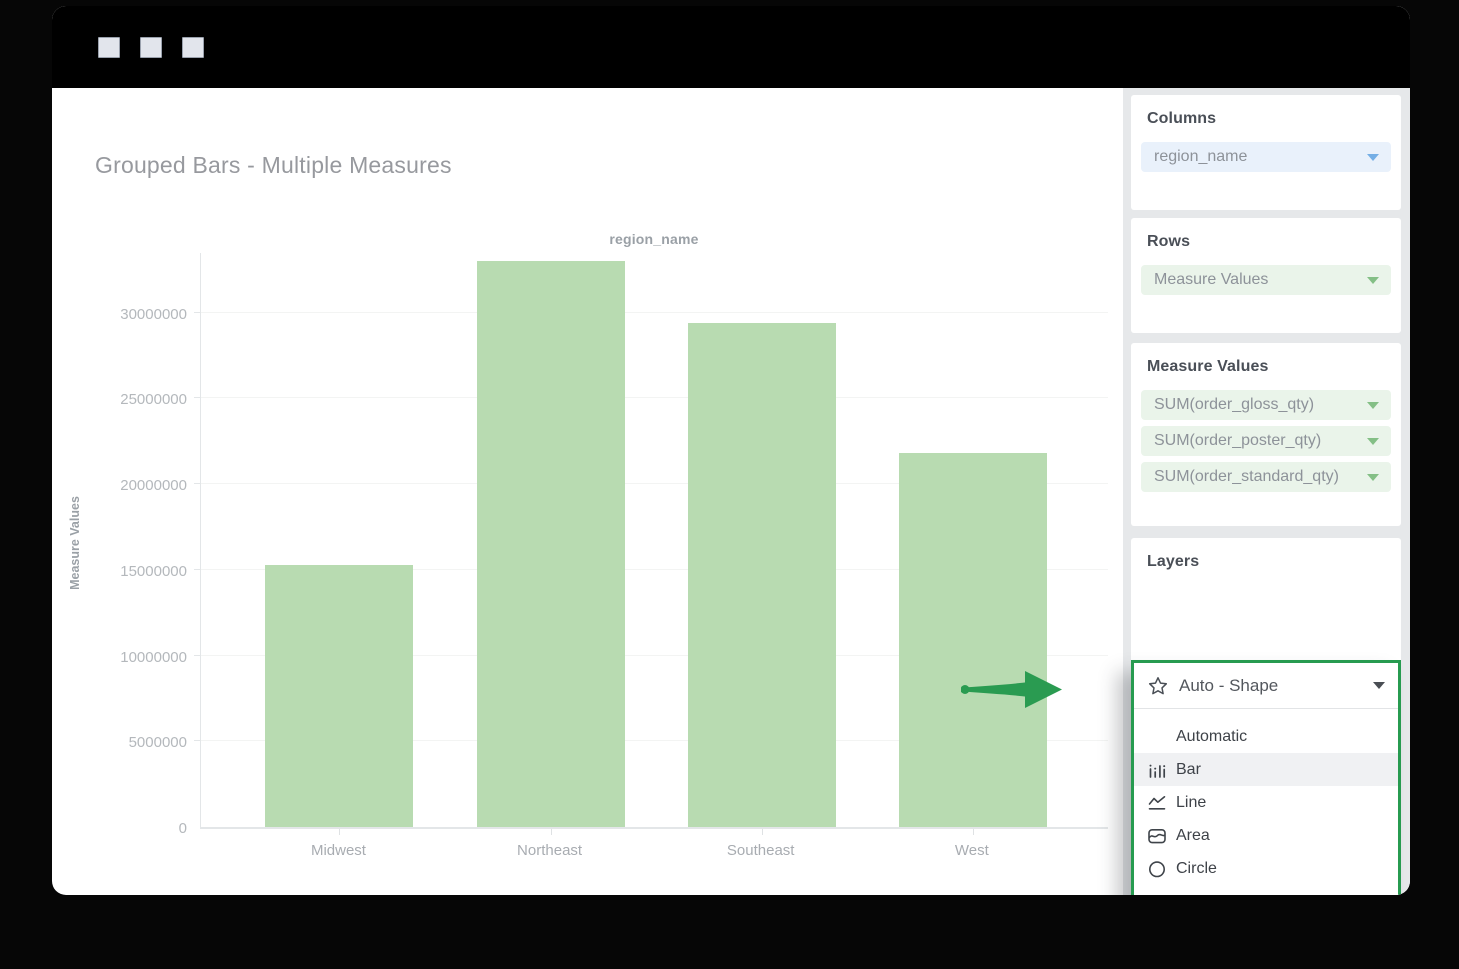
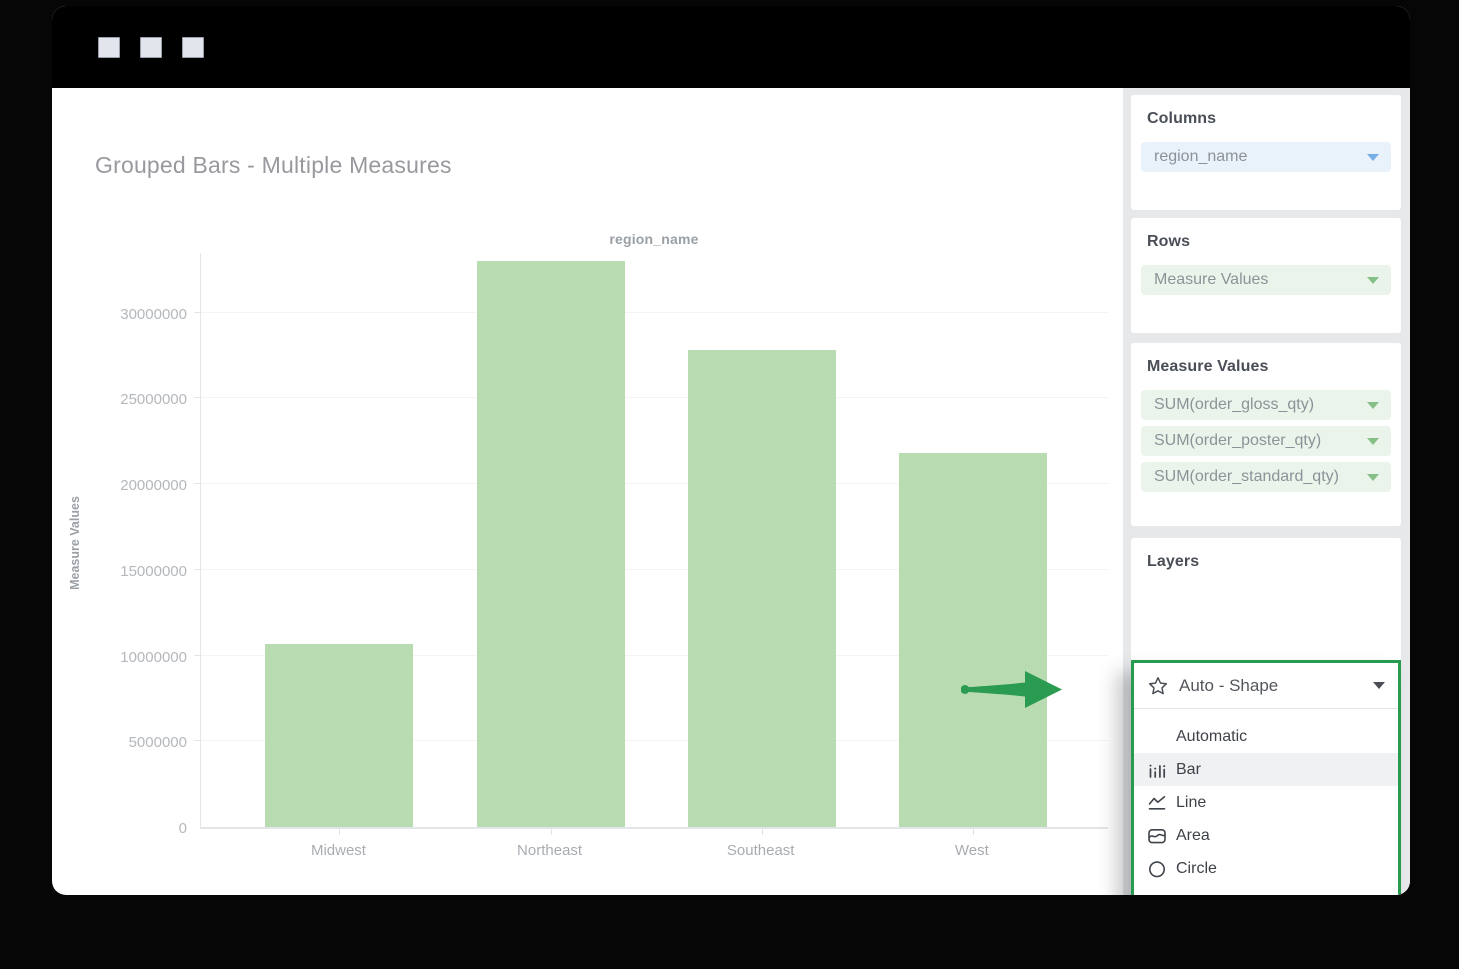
Midwest: 15300000 -> 10700000
Southeast: 29400000 -> 27800000
